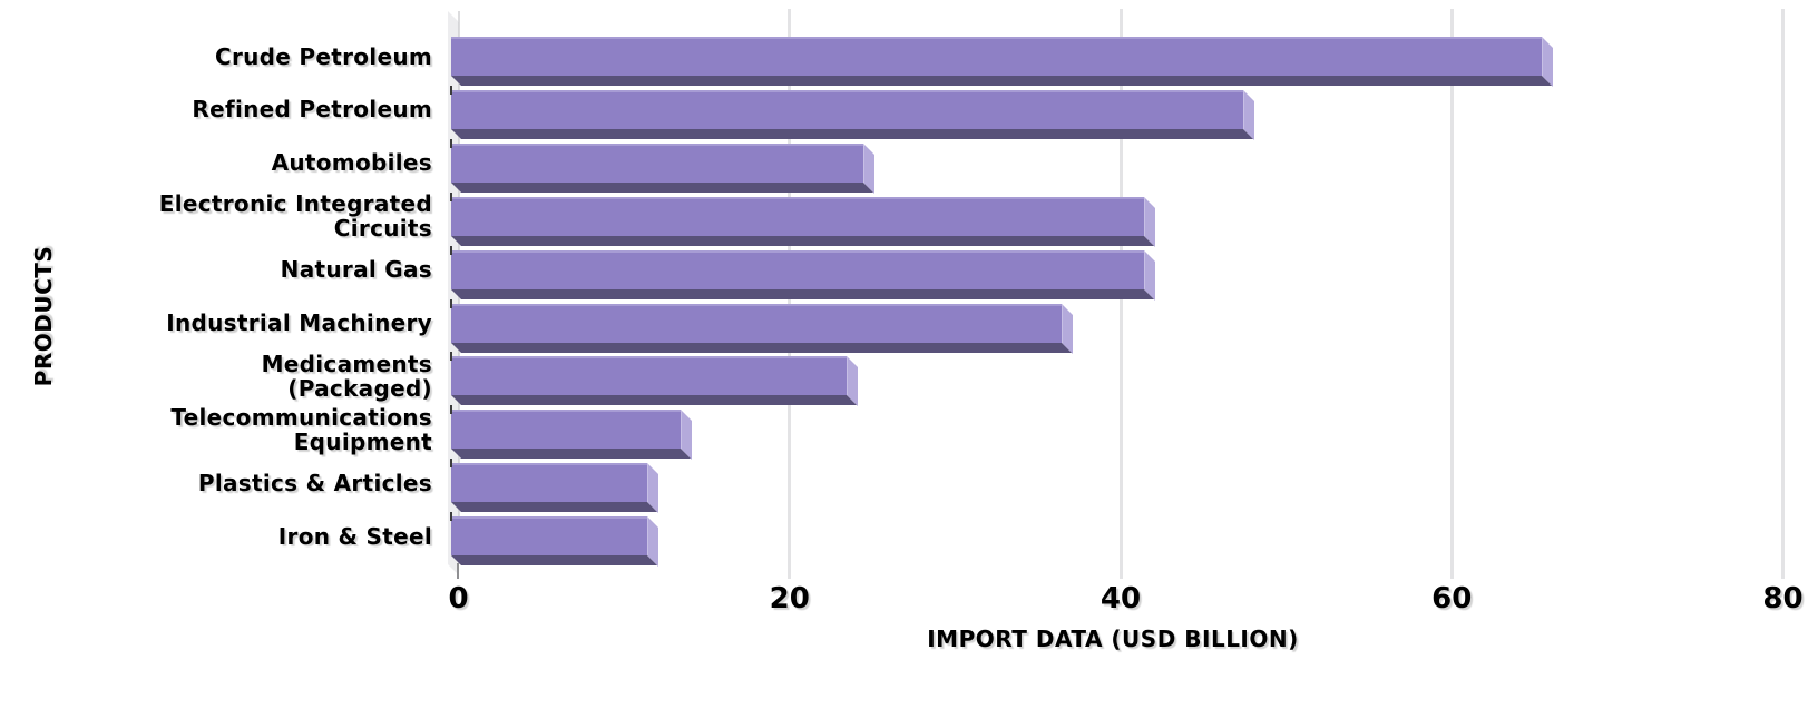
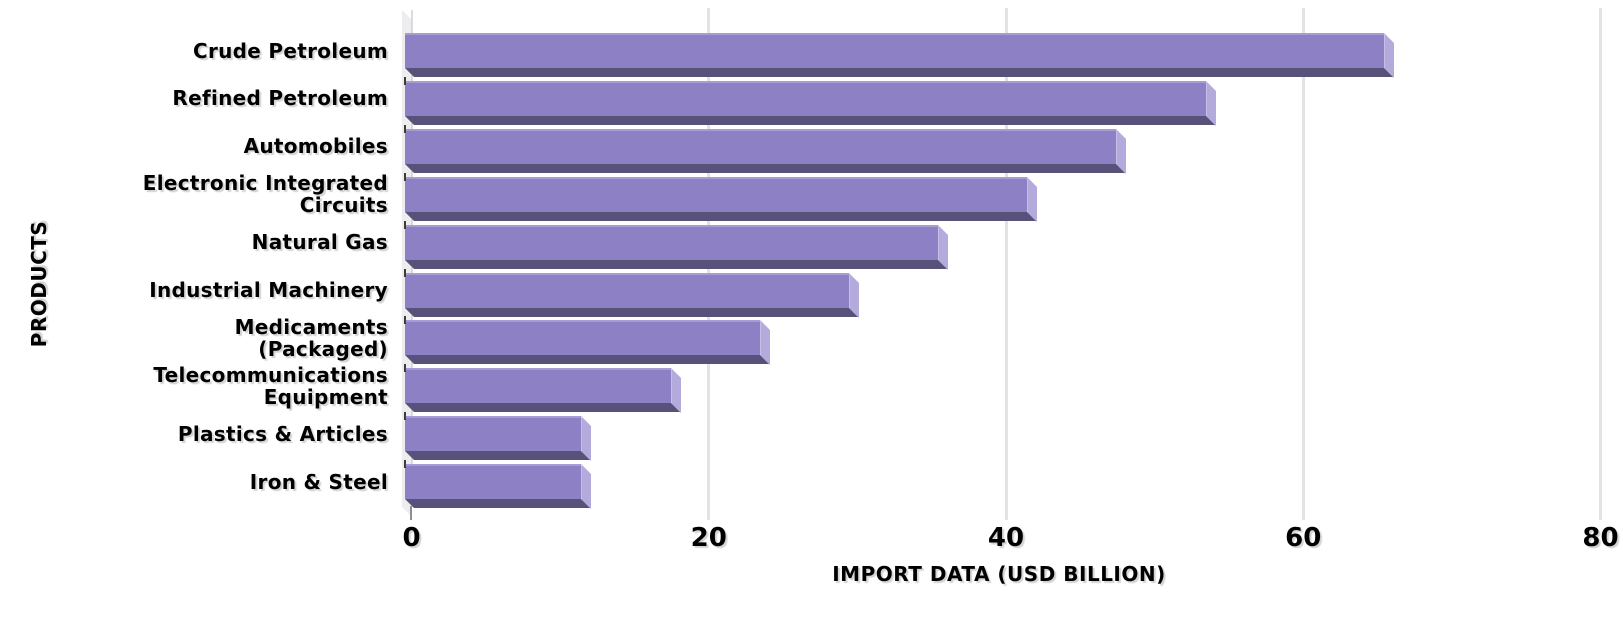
Refined Petroleum: 48 -> 54
Automobiles: 25 -> 48
Natural Gas: 42 -> 36
Industrial Machinery: 37 -> 30
Telecommunications Equipment: 14 -> 18
